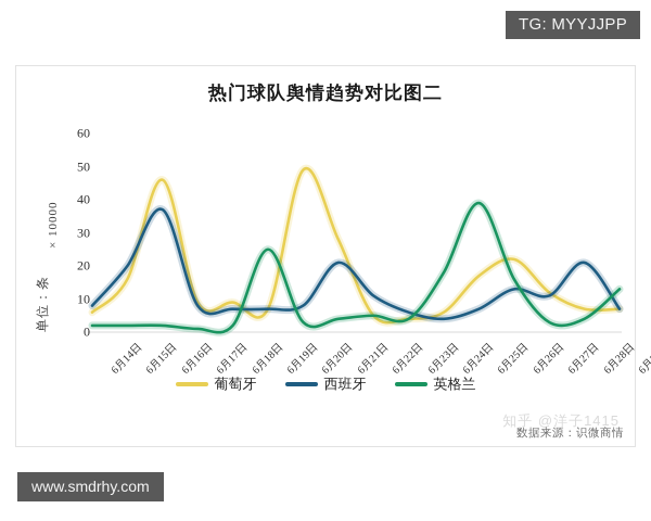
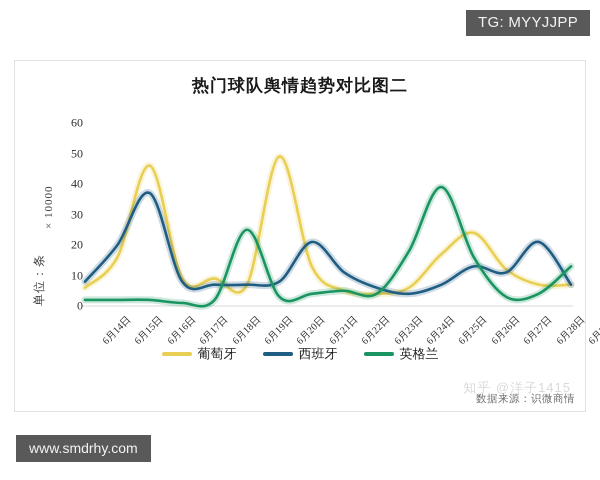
葡萄牙/6月21日: 28 -> 13
葡萄牙/6月26日: 22 -> 24
